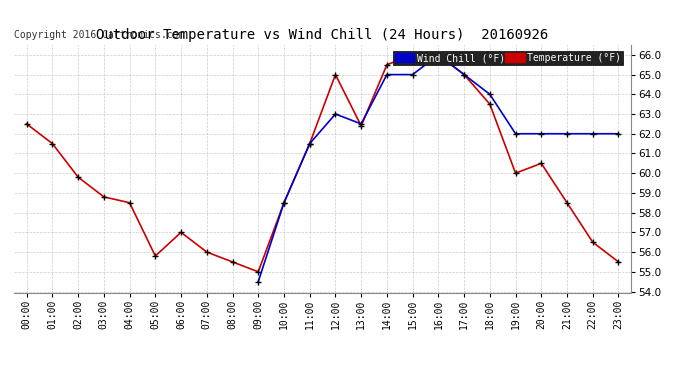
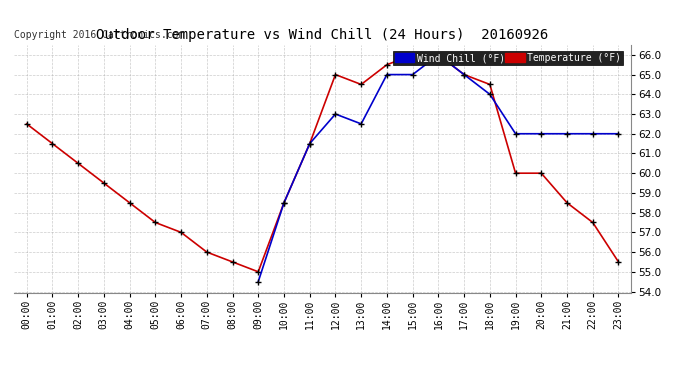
Temperature (°F)/02:00: 59.8 -> 60.5
Temperature (°F)/03:00: 58.8 -> 59.5
Temperature (°F)/05:00: 55.8 -> 57.5
Temperature (°F)/13:00: 62.4 -> 64.5
Temperature (°F)/18:00: 63.5 -> 64.5
Temperature (°F)/20:00: 60.5 -> 60.0
Temperature (°F)/22:00: 56.5 -> 57.5
